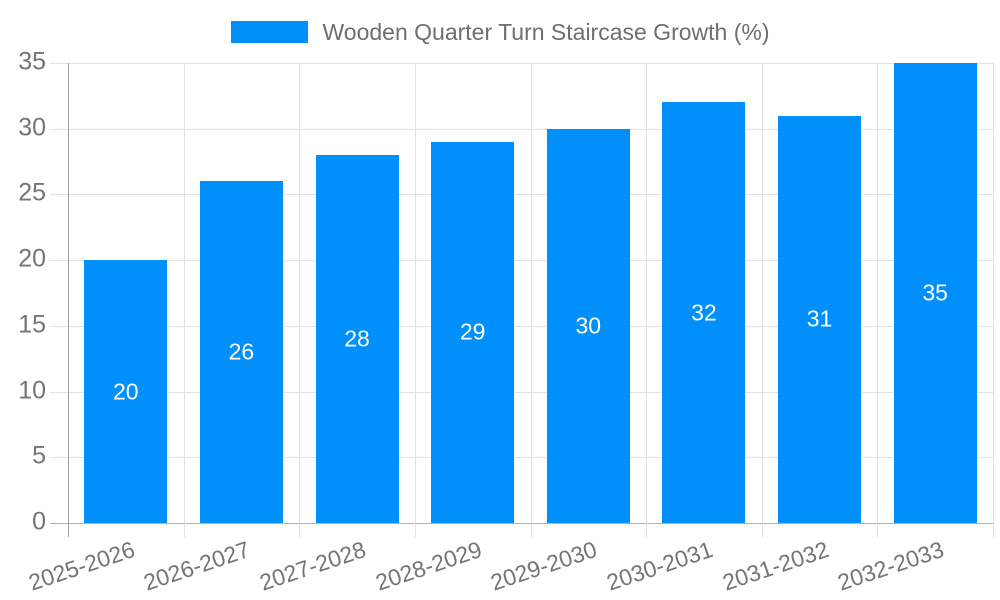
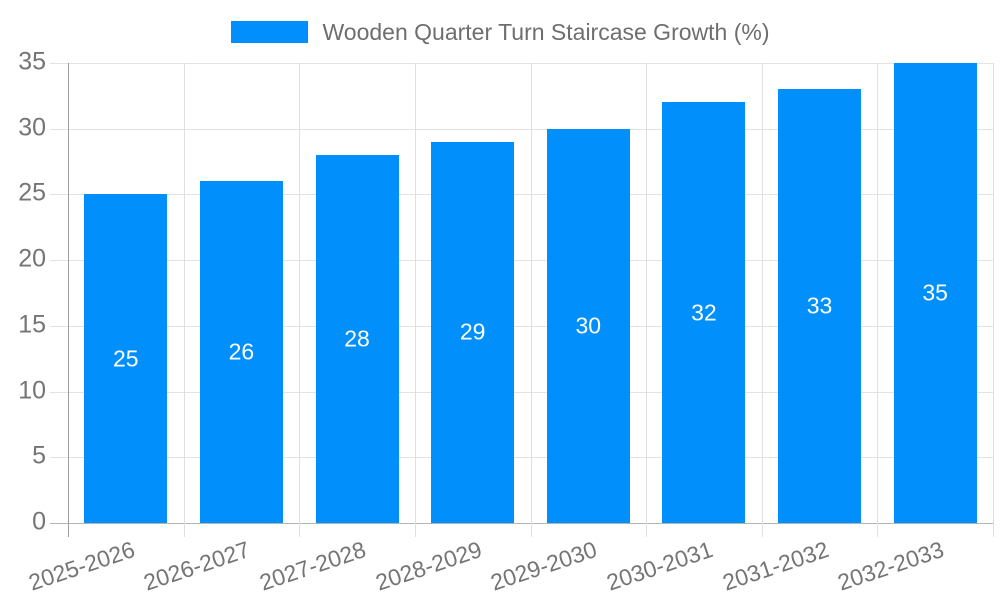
2025-2026: 20 -> 25
2031-2032: 31 -> 33
